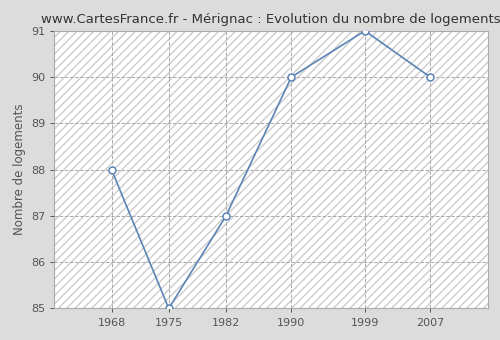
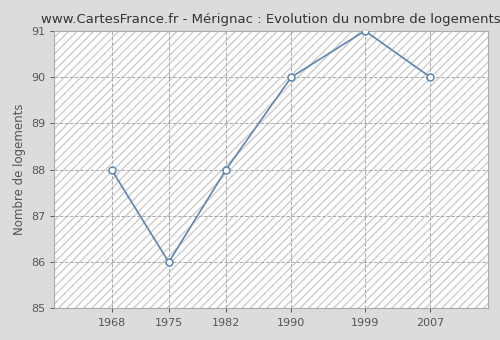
1975: 85 -> 86
1982: 87 -> 88
